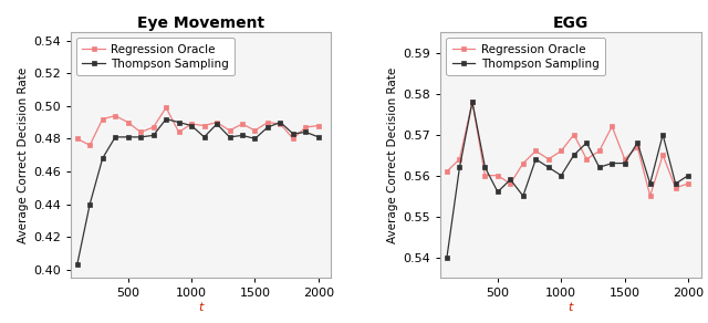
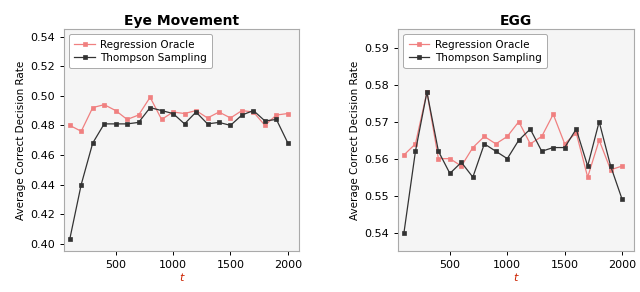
Eye Movement/Thompson Sampling/2000: 0.481 -> 0.468
EGG/Thompson Sampling/2000: 0.560 -> 0.549
